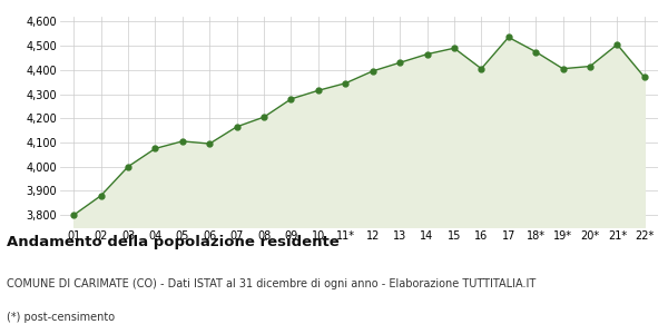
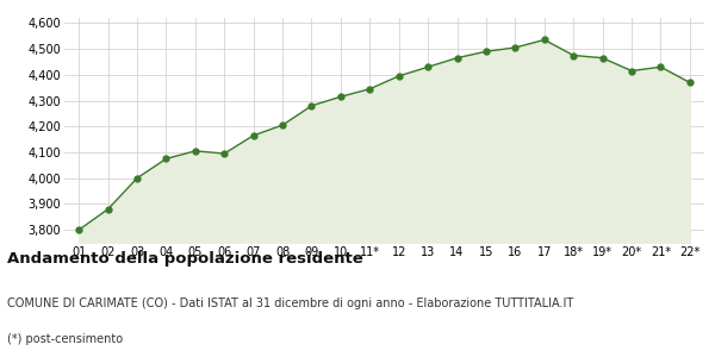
16: 4,405 -> 4,505
19*: 4,405 -> 4,465
21*: 4,505 -> 4,430
